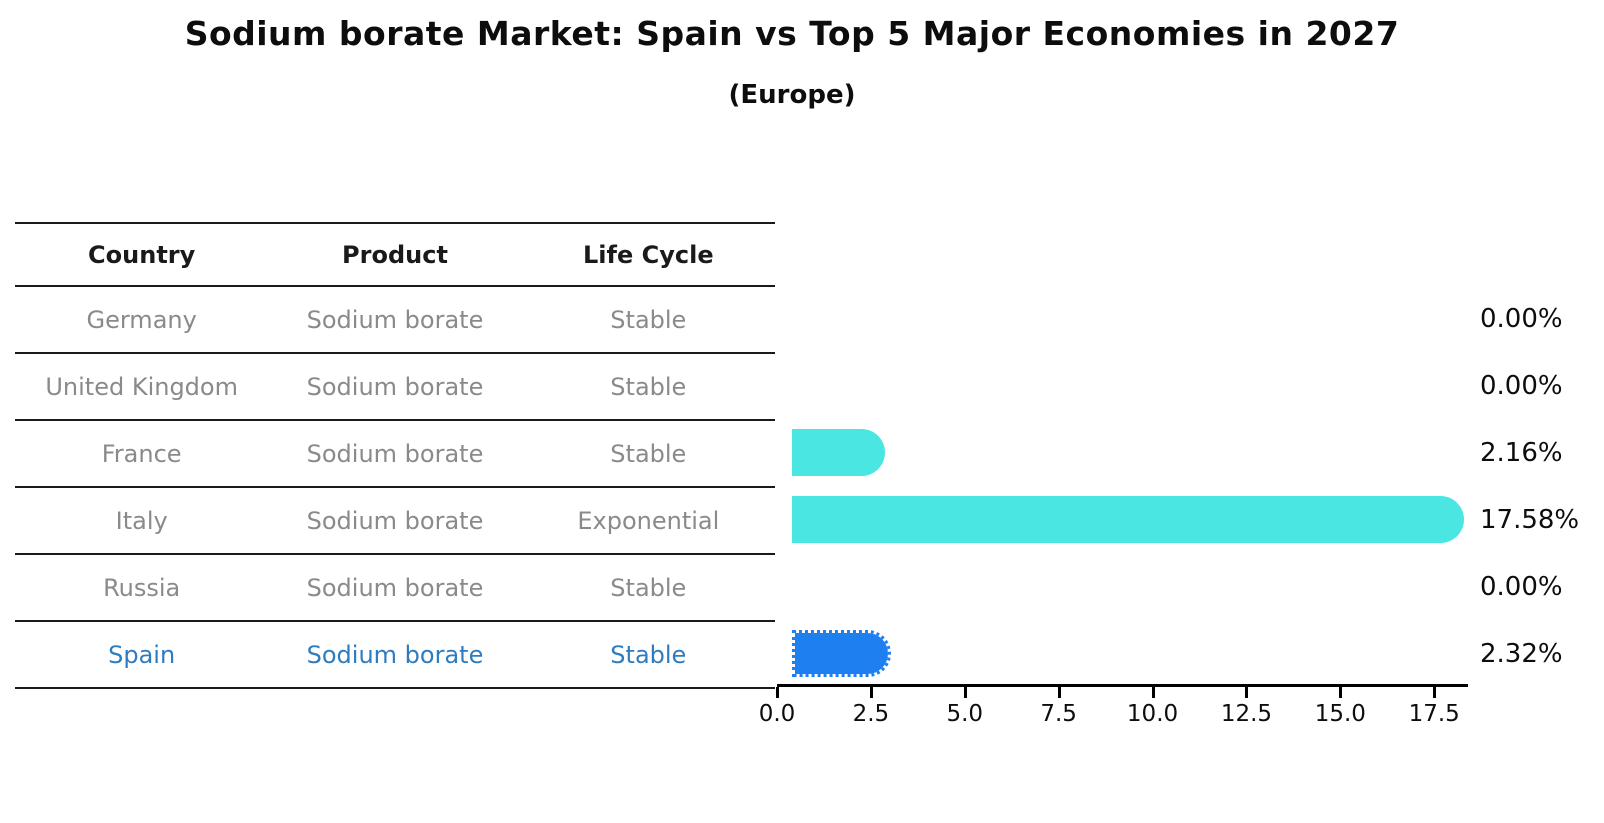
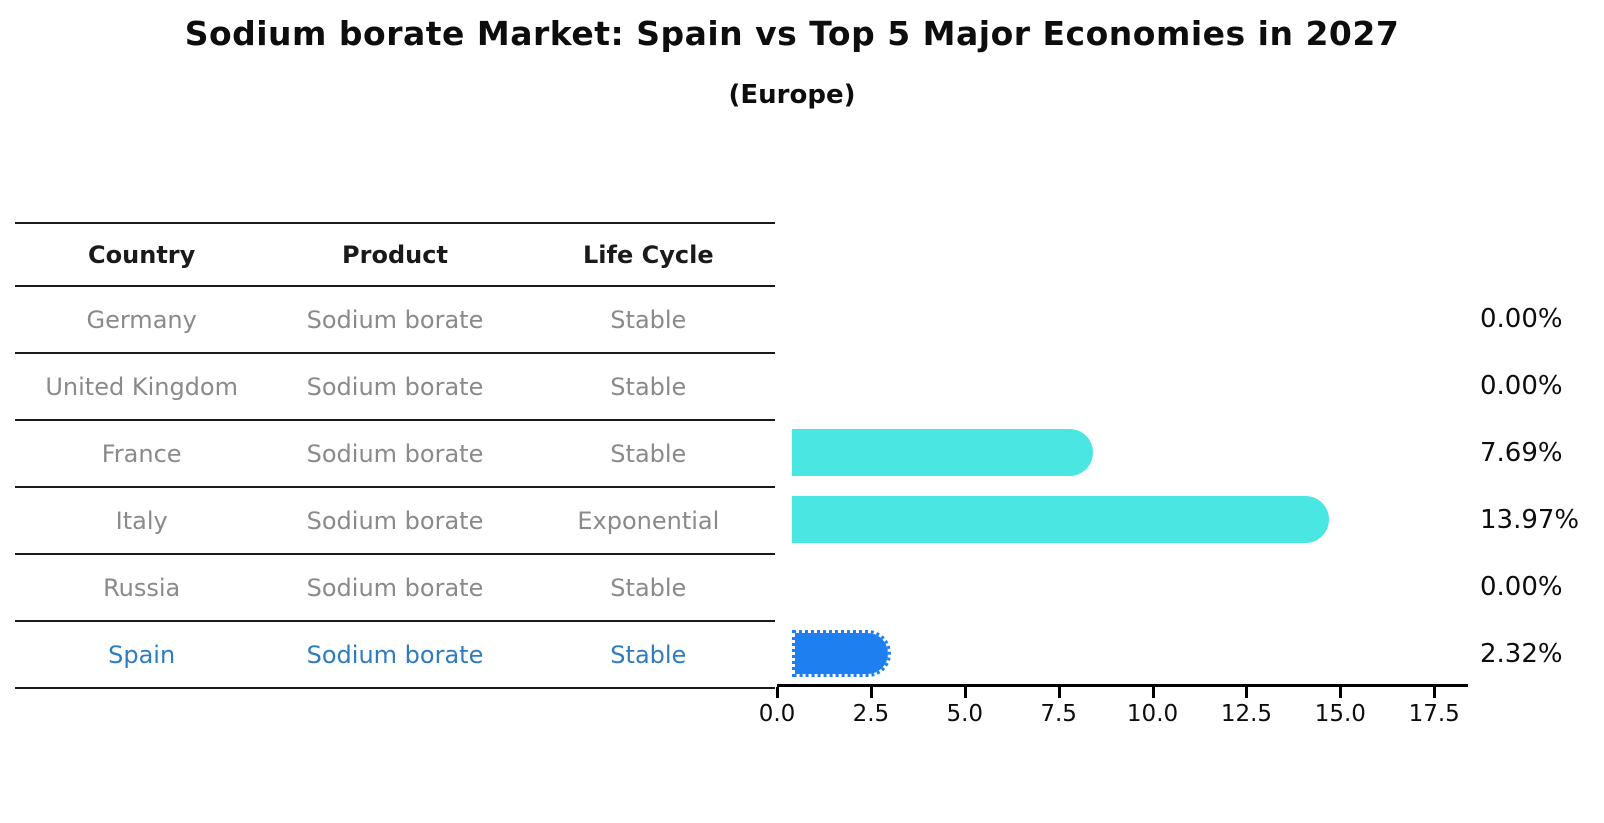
France: 2.16% -> 7.69%
Italy: 17.58% -> 13.97%
